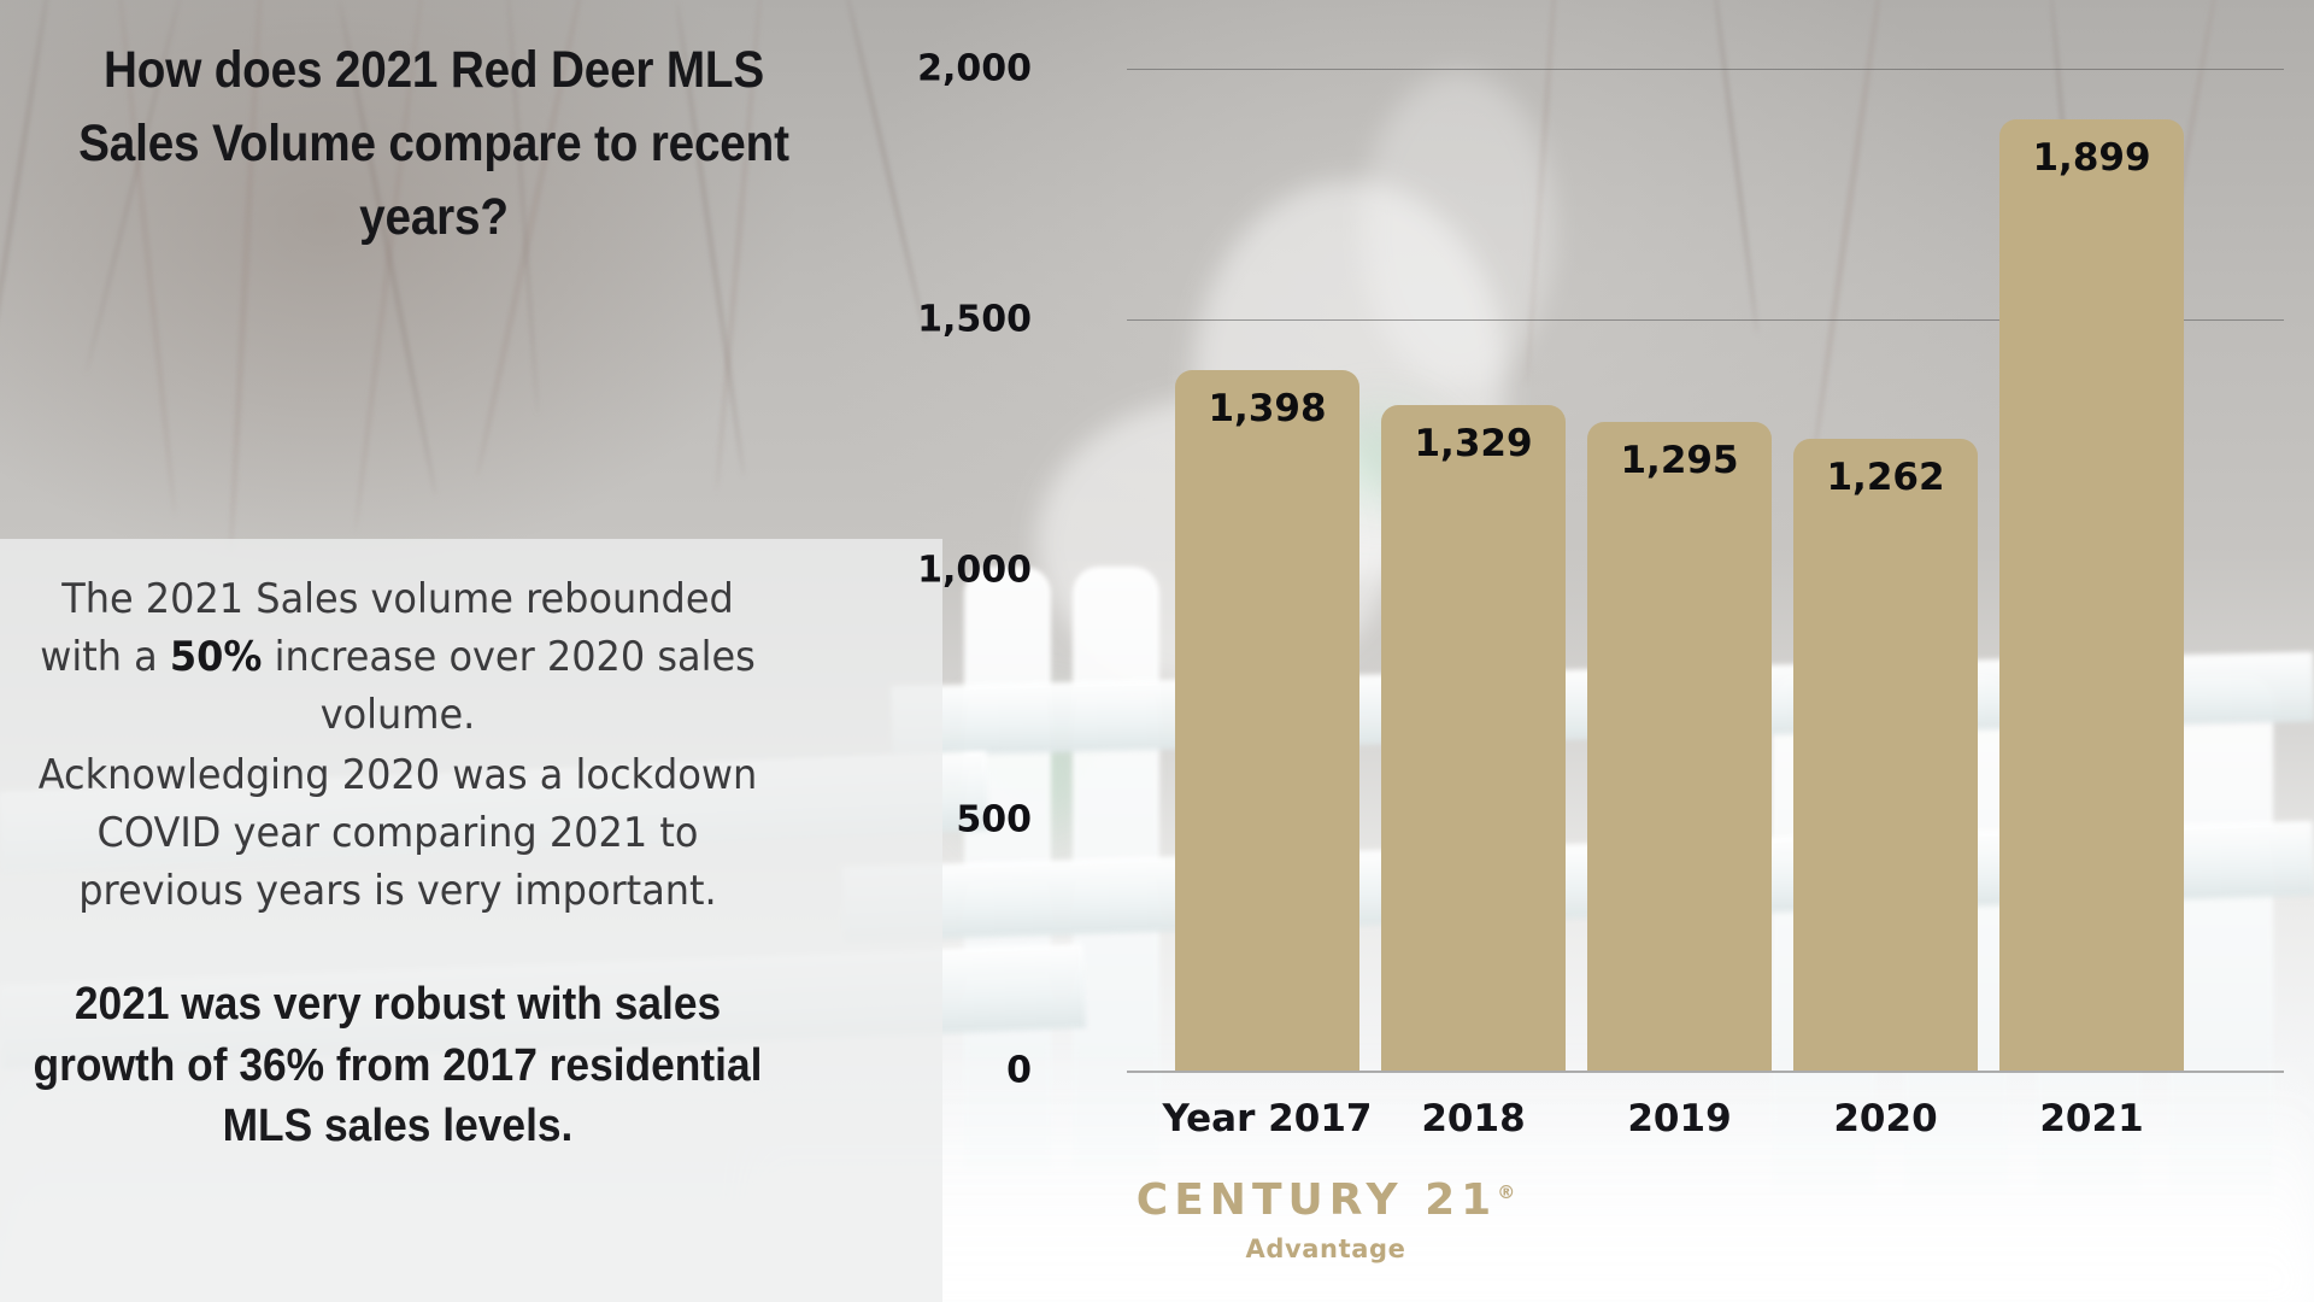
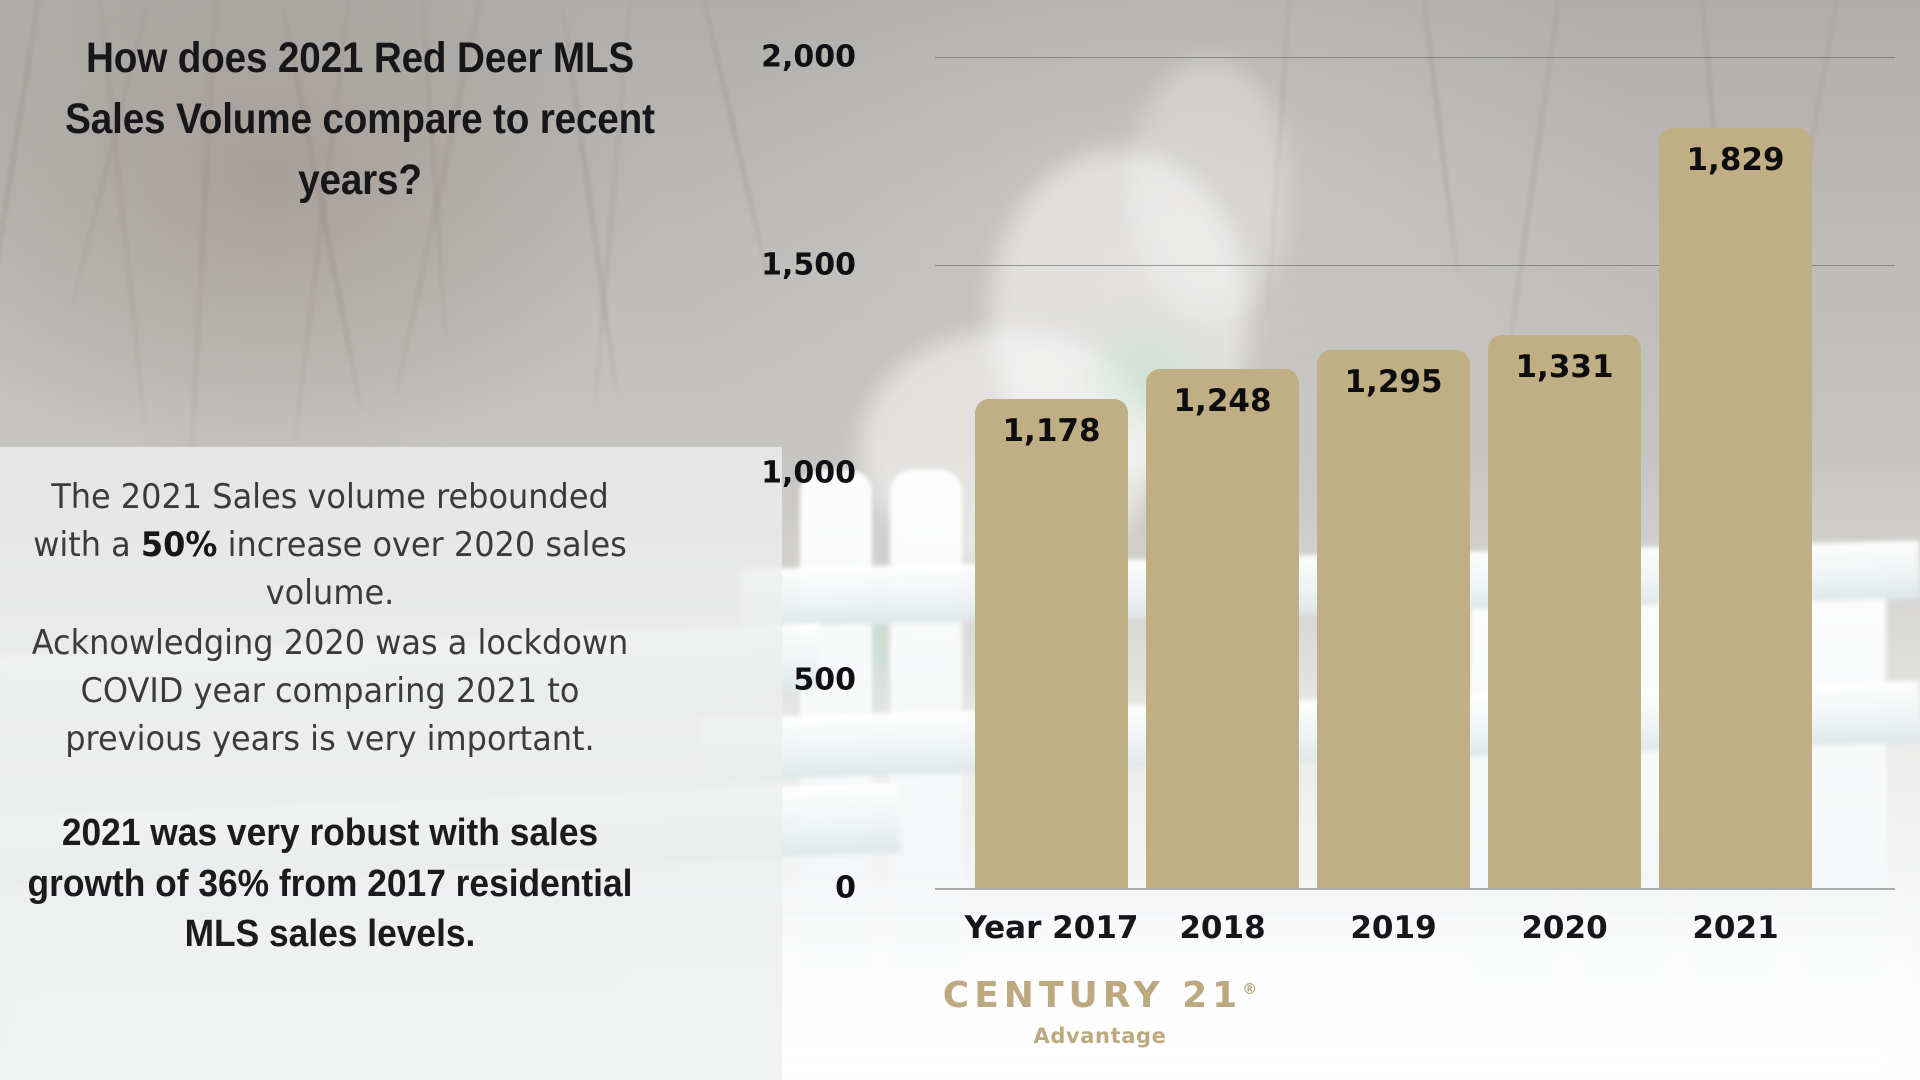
Year 2017: 1,398 -> 1,178
2018: 1,329 -> 1,248
2020: 1,262 -> 1,331
2021: 1,899 -> 1,829
